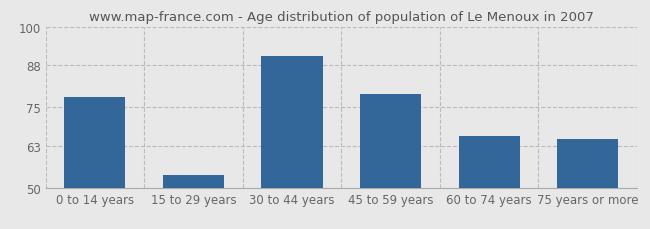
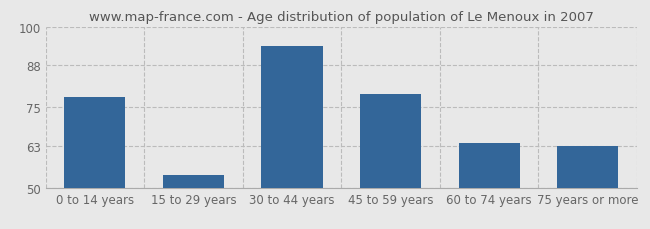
30 to 44 years: 91 -> 94
60 to 74 years: 66 -> 64
75 years or more: 65 -> 63
